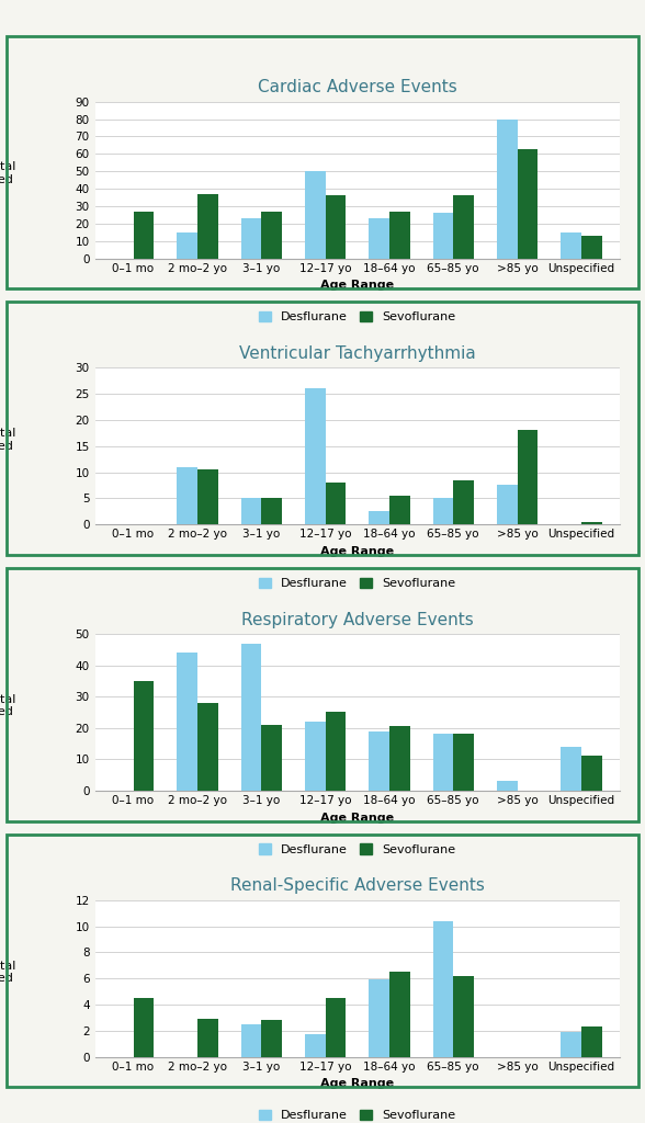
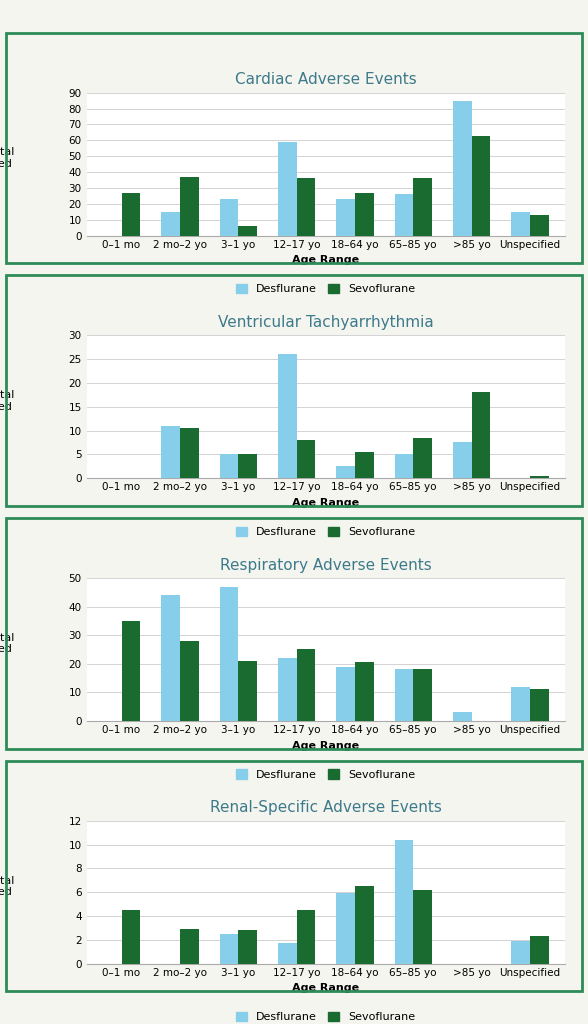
Cardiac Adverse Events/Sevoflurane/3–1 yo: 27 -> 6
Cardiac Adverse Events/Desflurane/12–17 yo: 50 -> 59
Cardiac Adverse Events/Desflurane/>85 yo: 80 -> 85
Respiratory Adverse Events/Desflurane/Unspecified: 14 -> 12
